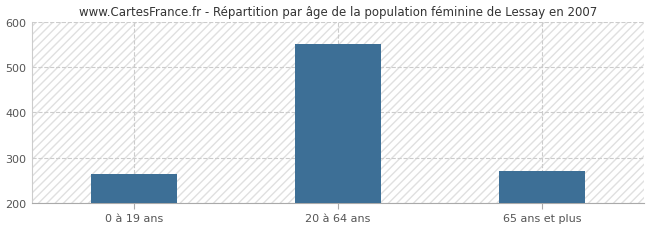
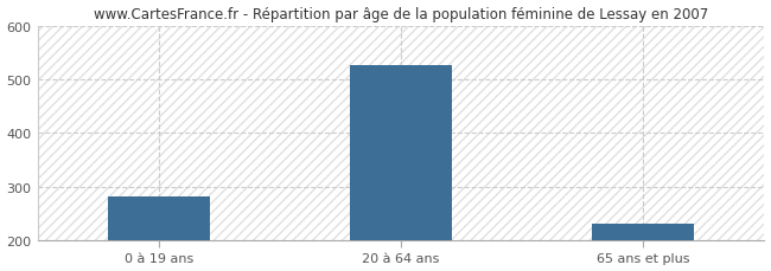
0 à 19 ans: 265 -> 281
20 à 64 ans: 550 -> 526
65 ans et plus: 270 -> 232
